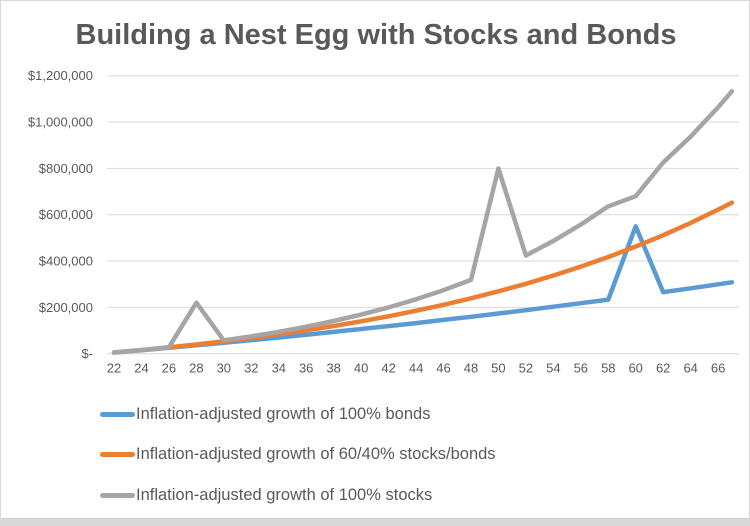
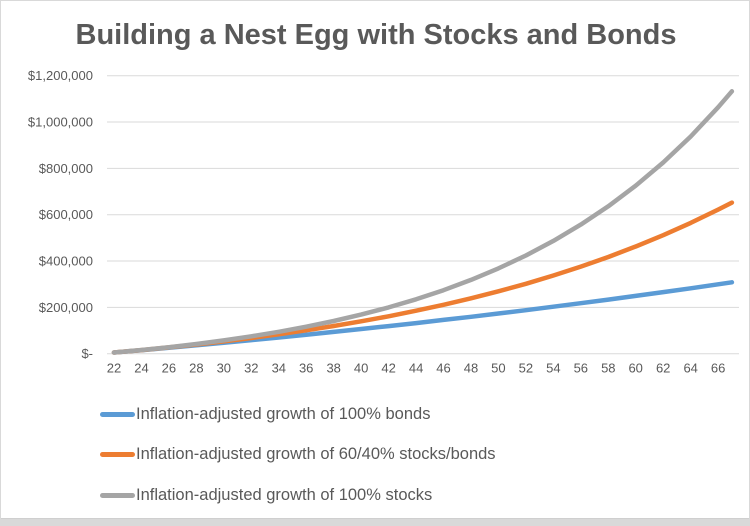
Inflation-adjusted growth of 100% stocks/28: $220000 -> $40000
Inflation-adjusted growth of 100% stocks/50: $800000 -> $370000
Inflation-adjusted growth of 100% bonds/60: $550000 -> $250000
Inflation-adjusted growth of 100% stocks/60: $680000 -> $730000
